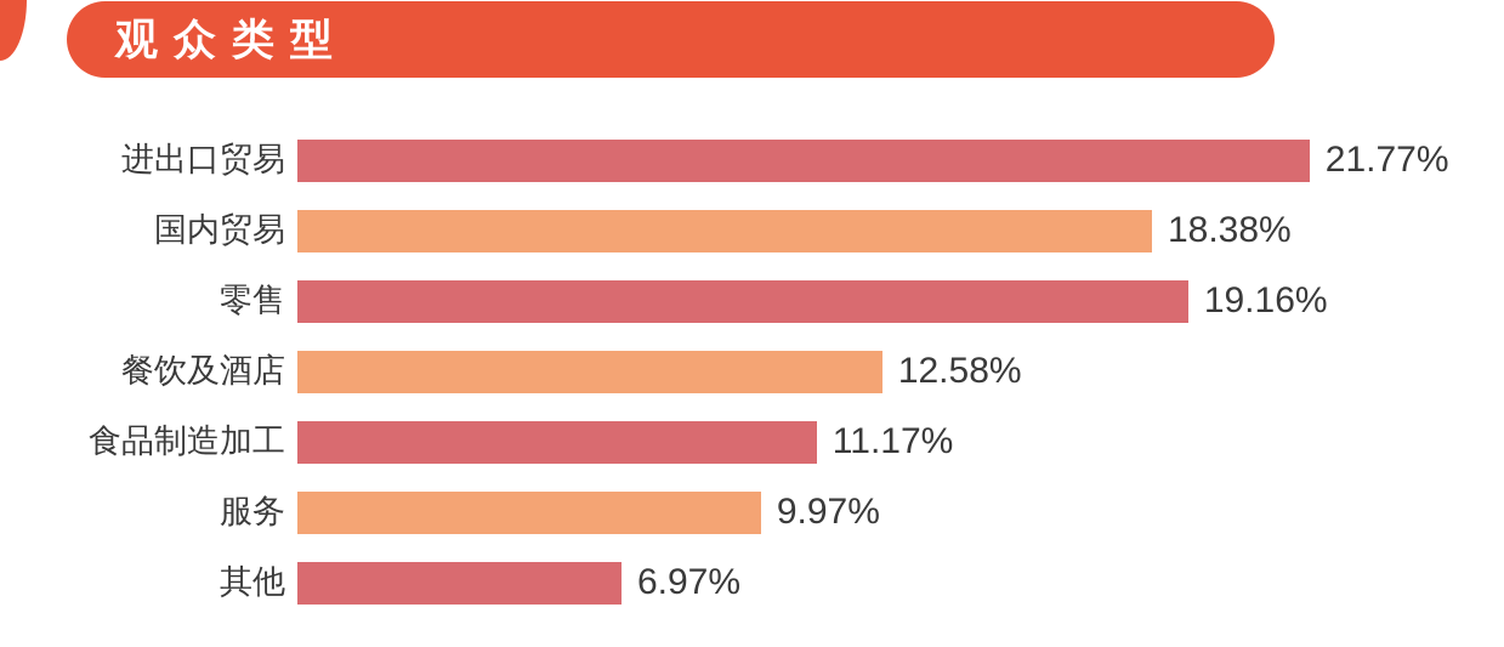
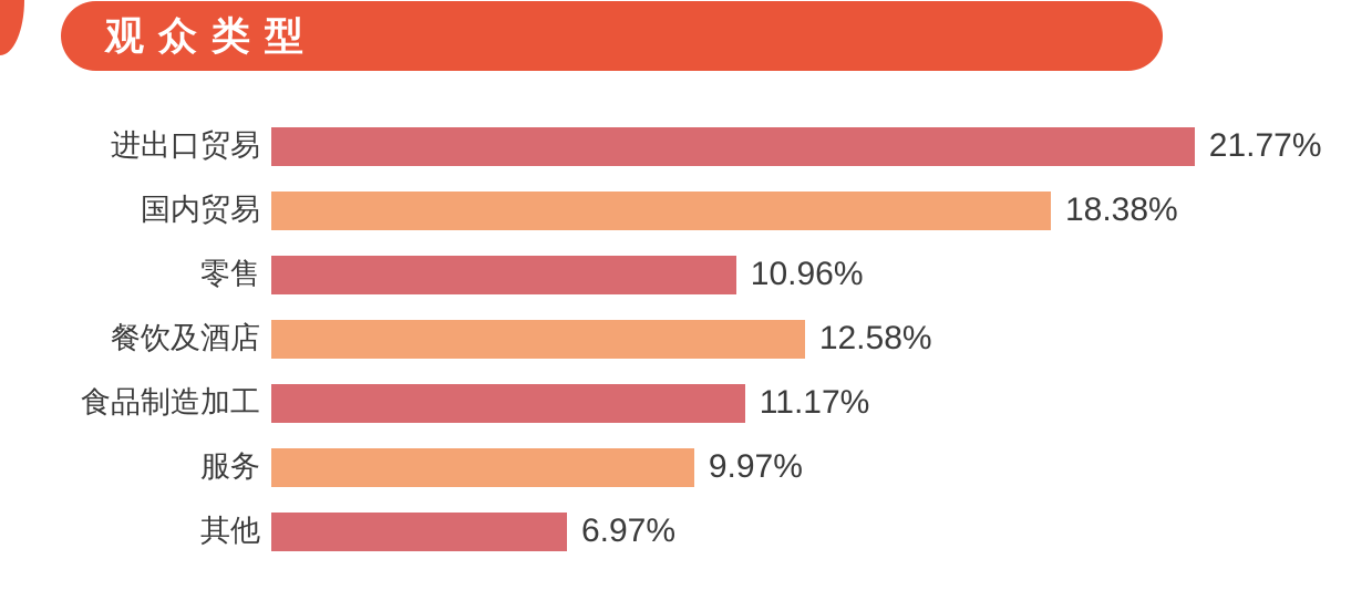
零售: 19.16% -> 10.96%
